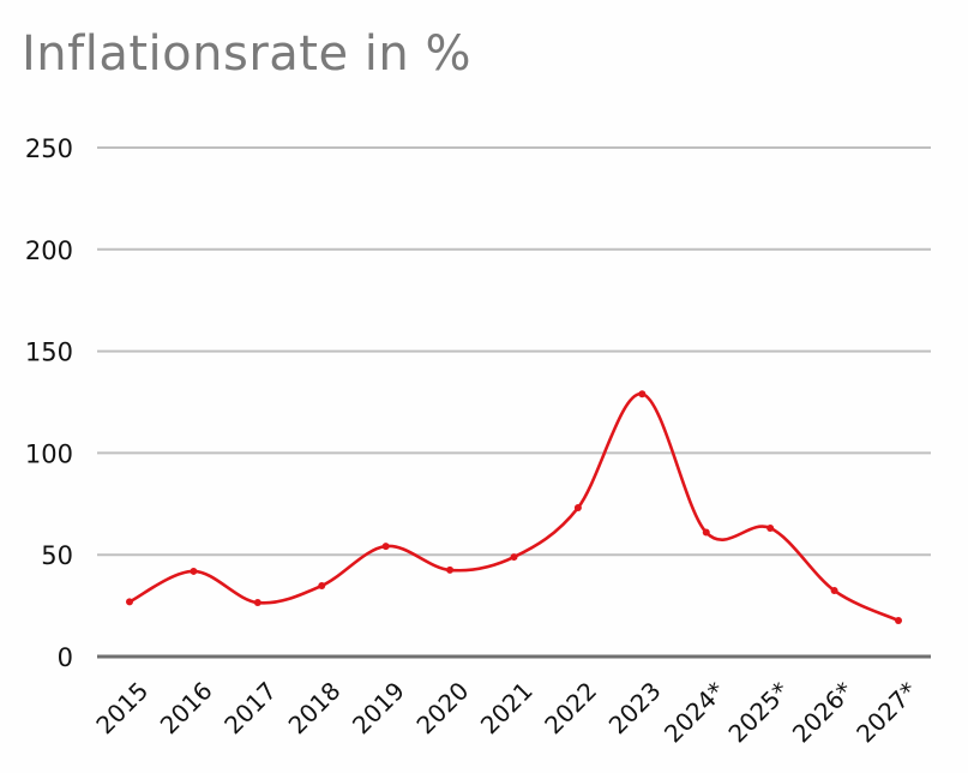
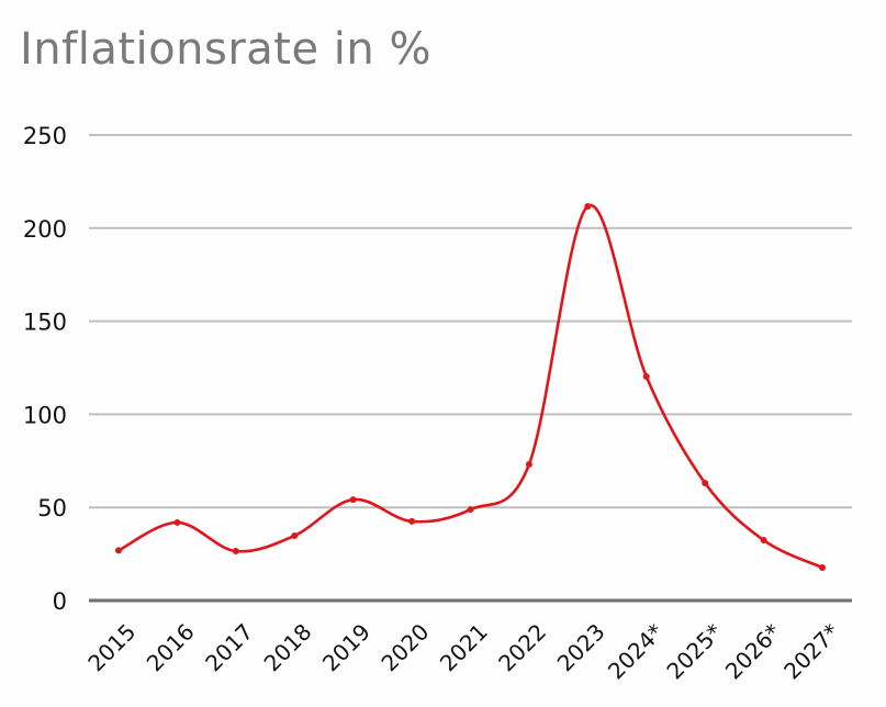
2023: 129 -> 212
2024*: 61 -> 120
